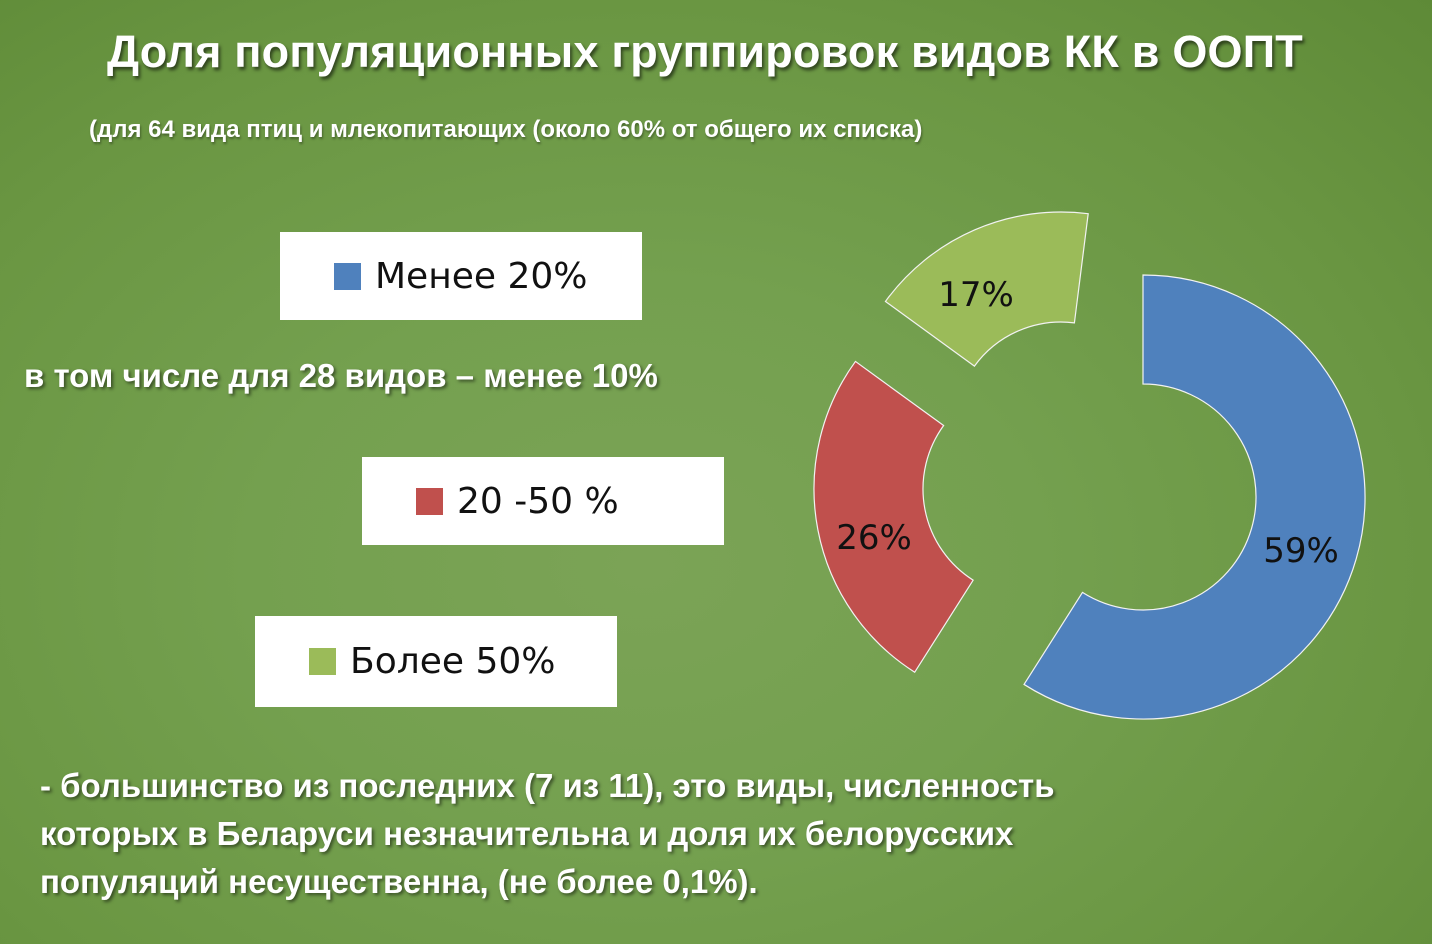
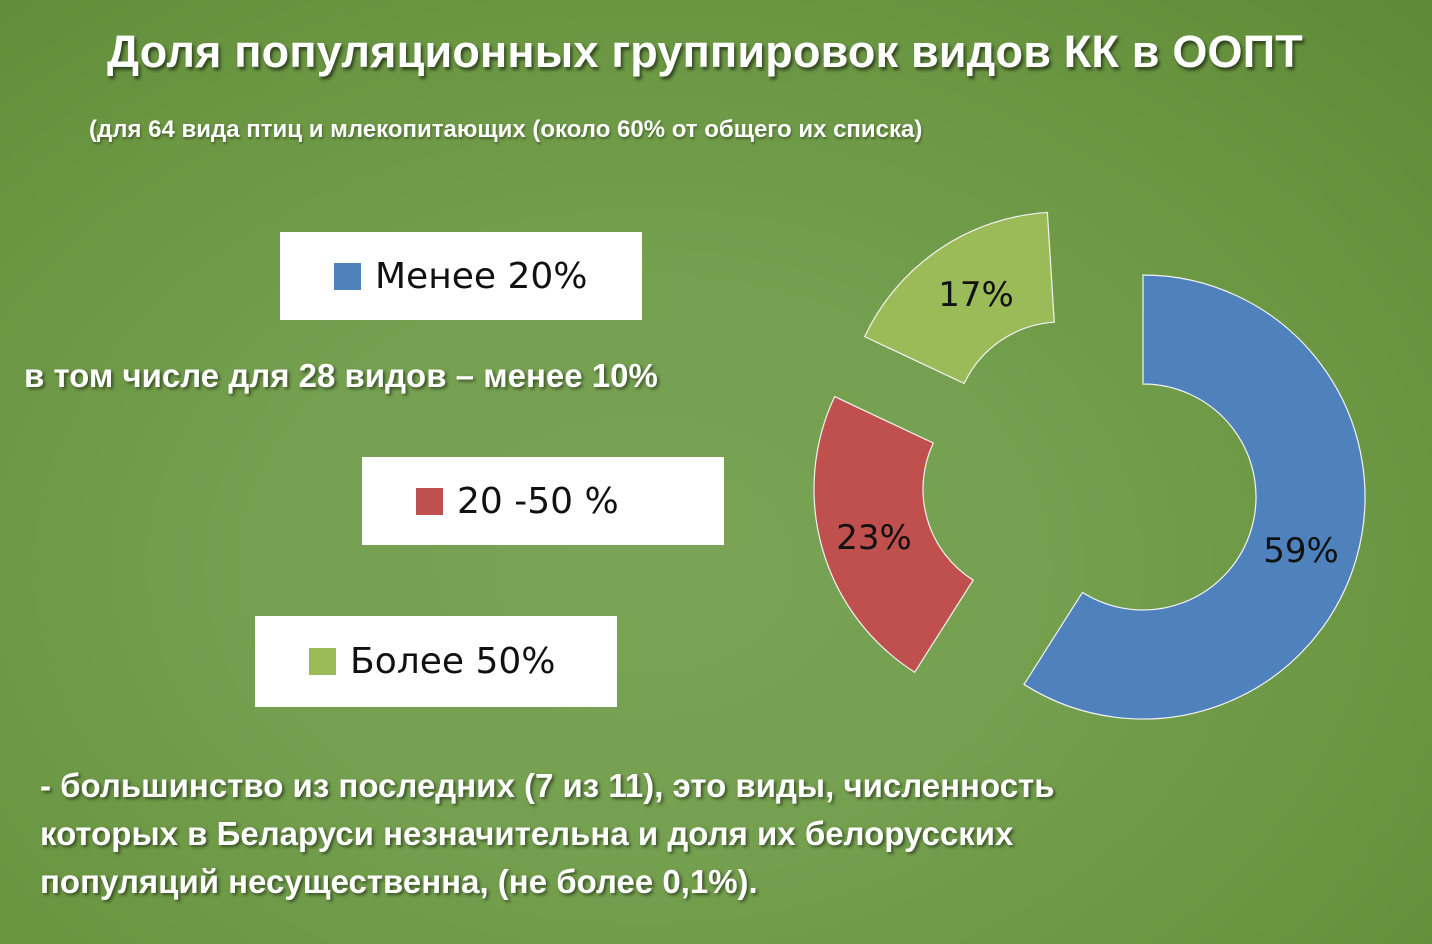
20 -50 %: 26% -> 23%
